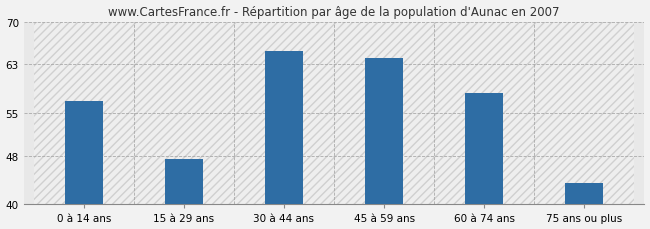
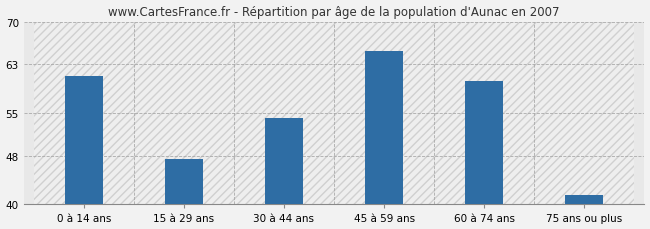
0 à 14 ans: 57.0 -> 61.0
30 à 44 ans: 65.2 -> 54.2
45 à 59 ans: 64.0 -> 65.2
60 à 74 ans: 58.2 -> 60.2
75 ans ou plus: 43.5 -> 41.6
